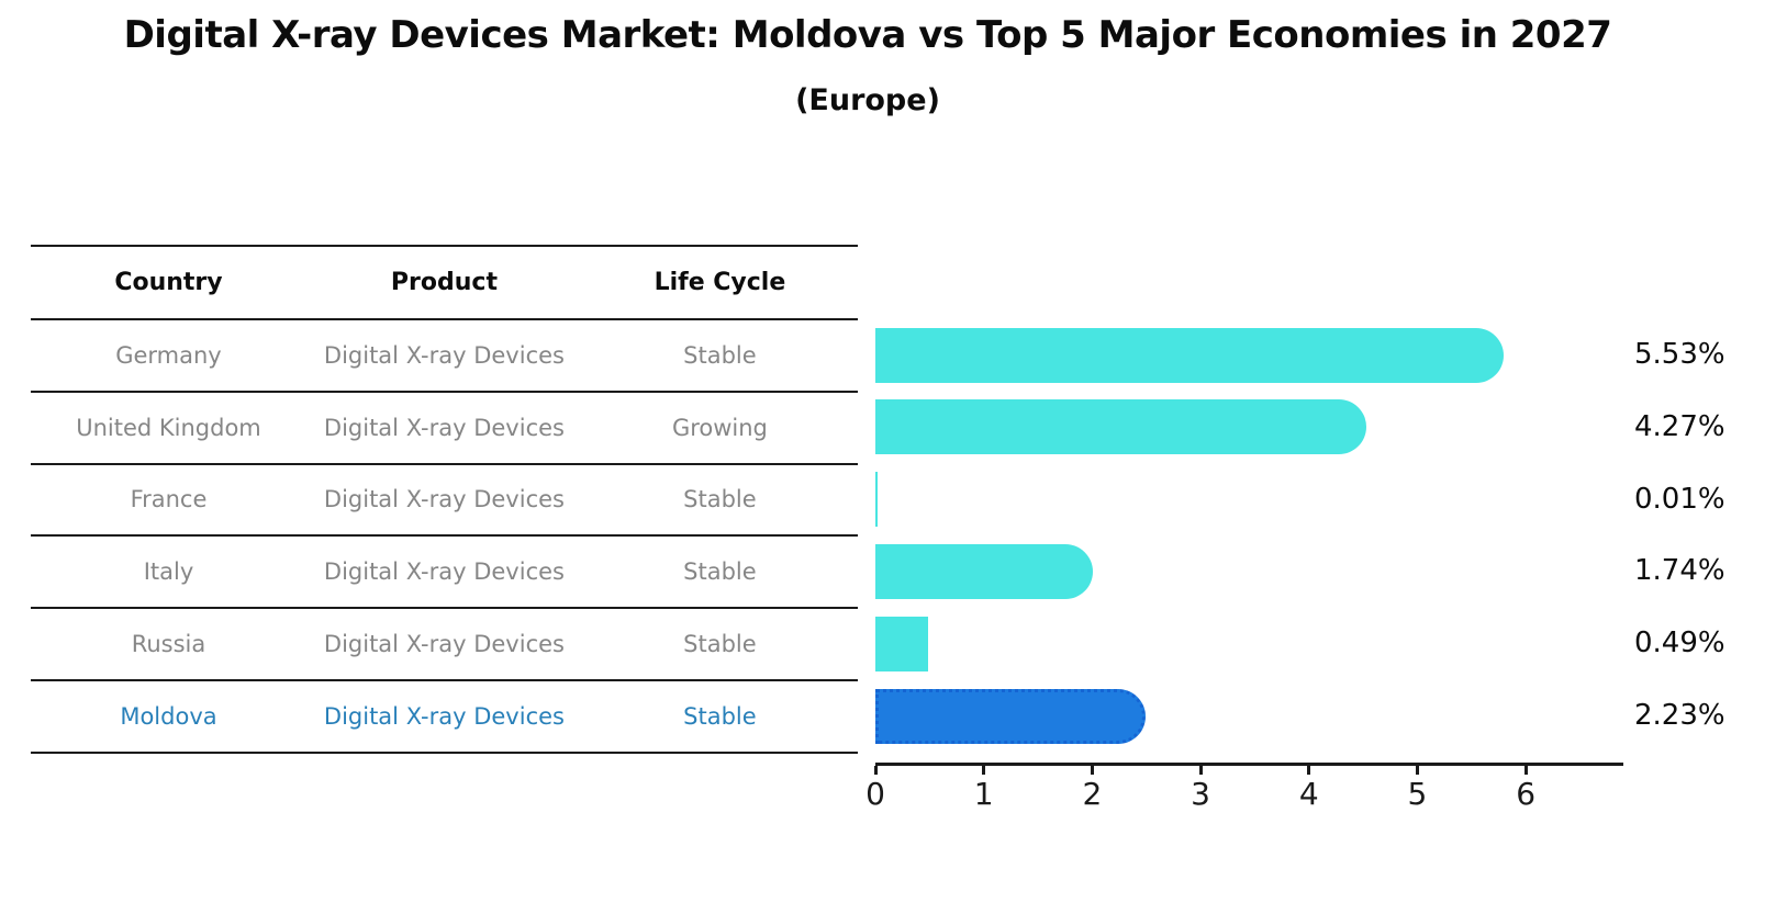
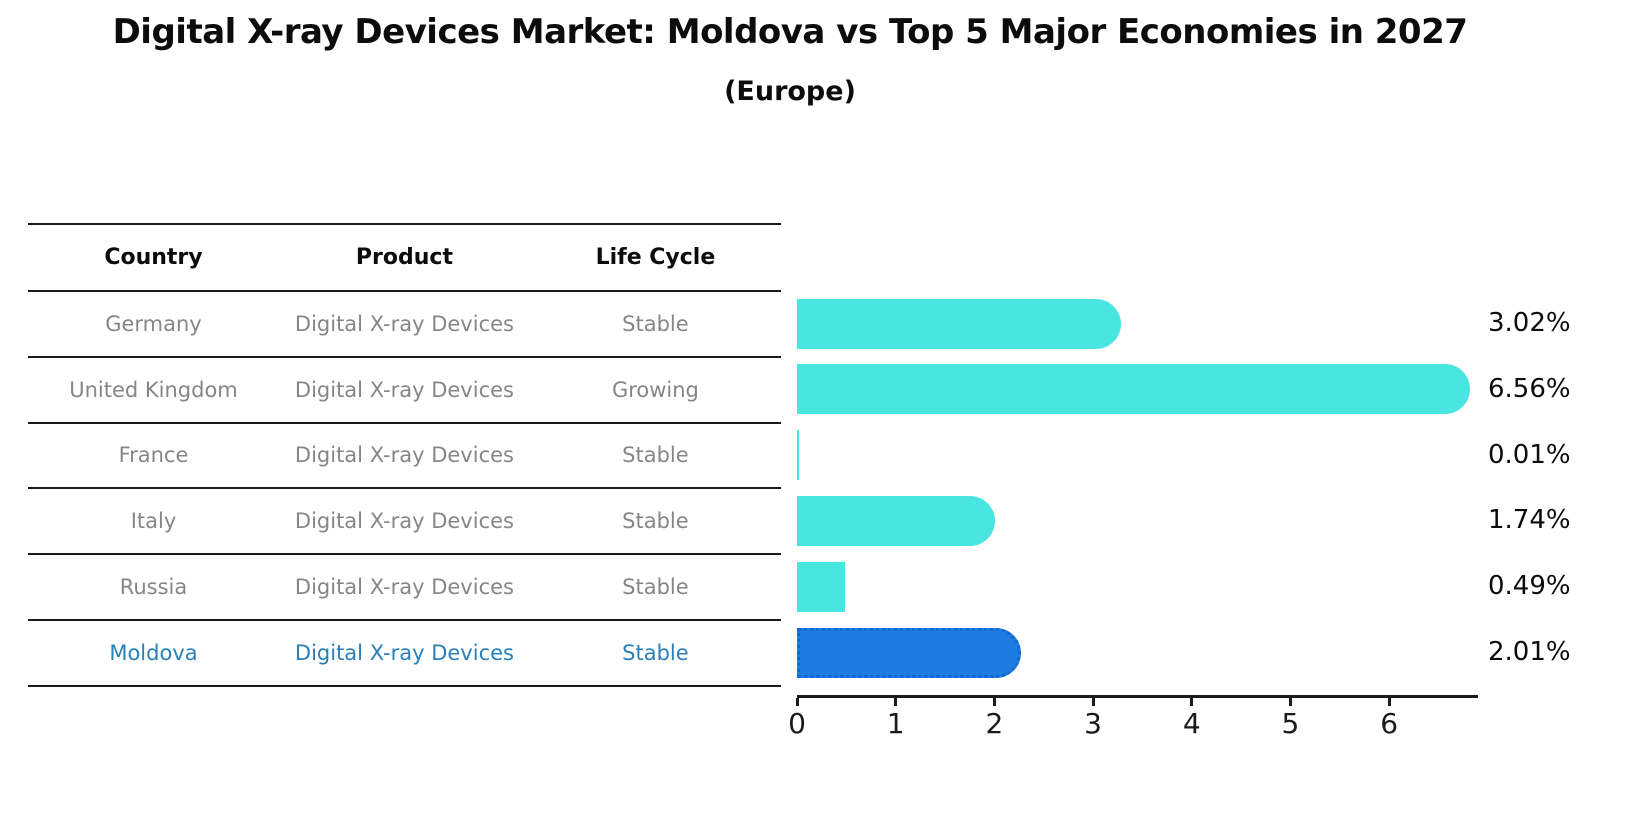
Germany: 5.53% -> 3.02%
United Kingdom: 4.27% -> 6.56%
Moldova: 2.23% -> 2.01%
